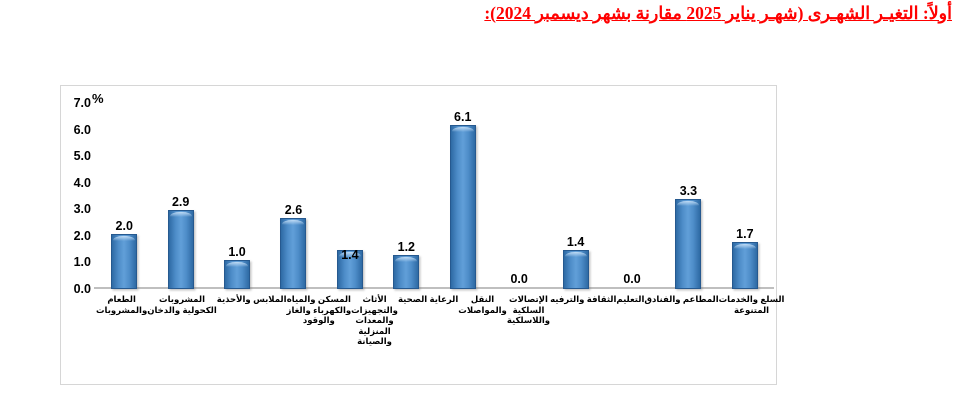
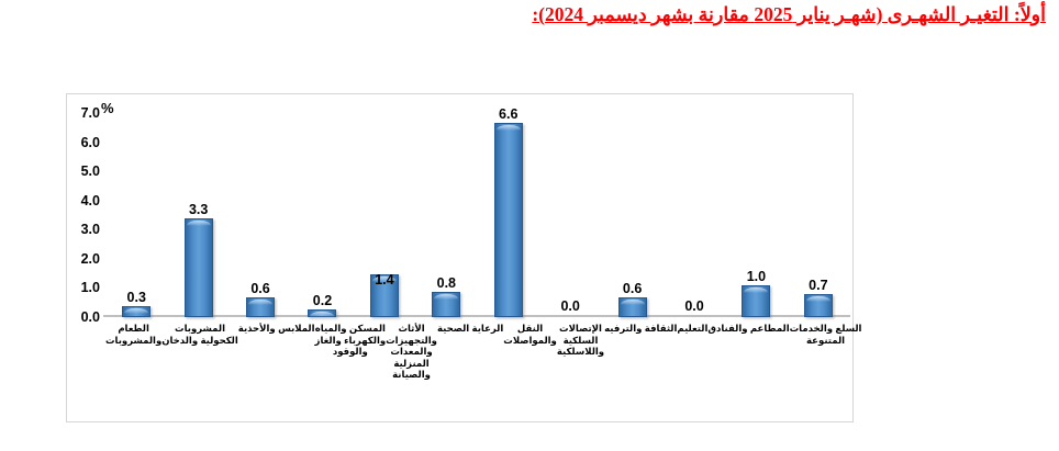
الطعام والمشروبات: 2.0 -> 0.3
المشروبات الكحولية والدخان: 2.9 -> 3.3
الملابس والأحذية: 1.0 -> 0.6
المسكن والمياه والكهرباء والغاز والوقود: 2.6 -> 0.2
الرعاية الصحية: 1.2 -> 0.8
النقل والمواصلات: 6.1 -> 6.6
الثقافة والترفيه: 1.4 -> 0.6
المطاعم والفنادق: 3.3 -> 1.0
السلع والخدمات المتنوعة: 1.7 -> 0.7
